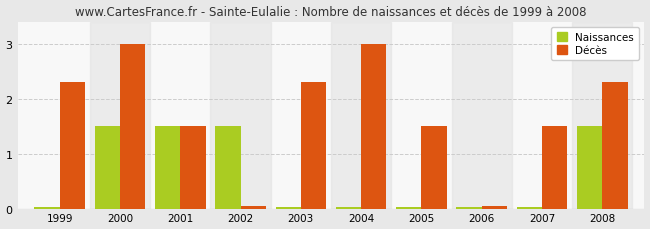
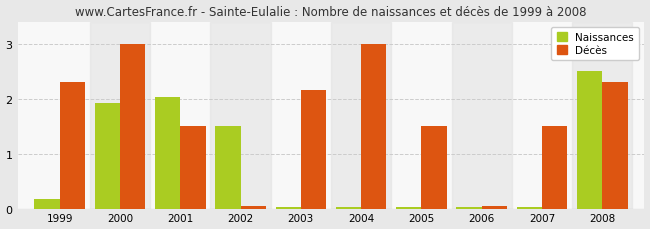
Naissances/1999: 0.03 -> 0.18
Naissances/2000: 1.50 -> 1.92
Naissances/2001: 1.50 -> 2.02
Décès/2003: 2.30 -> 2.16
Naissances/2008: 1.50 -> 2.50
